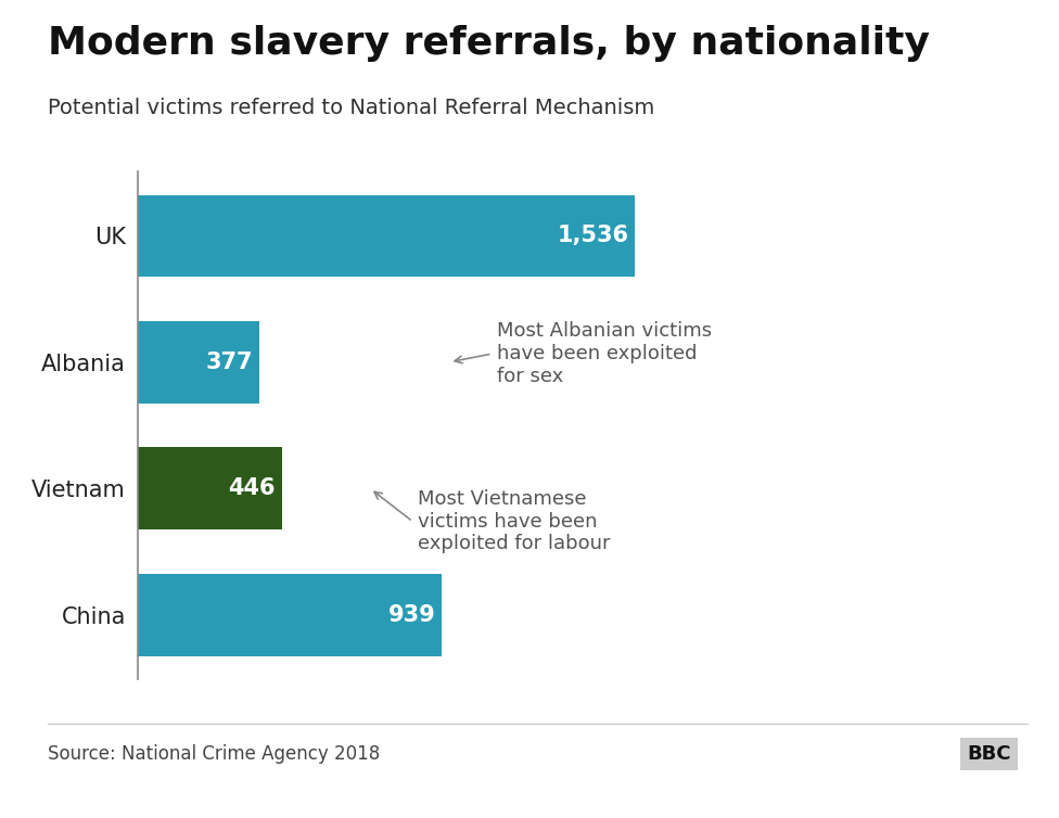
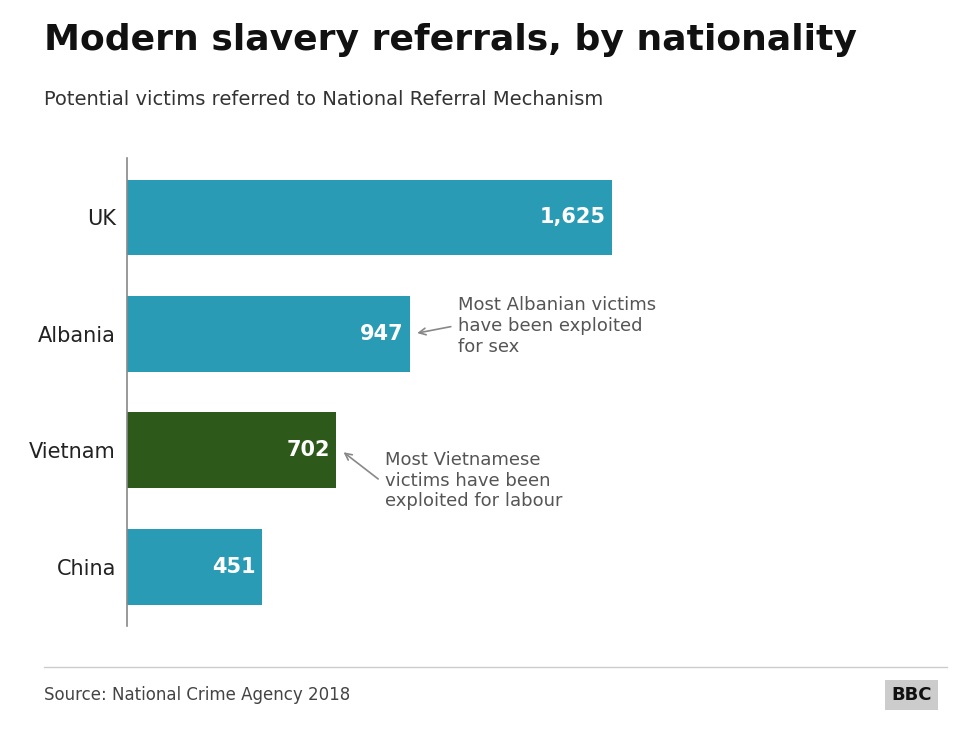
UK: 1,536 -> 1,625
Albania: 377 -> 947
Vietnam: 446 -> 702
China: 939 -> 451
